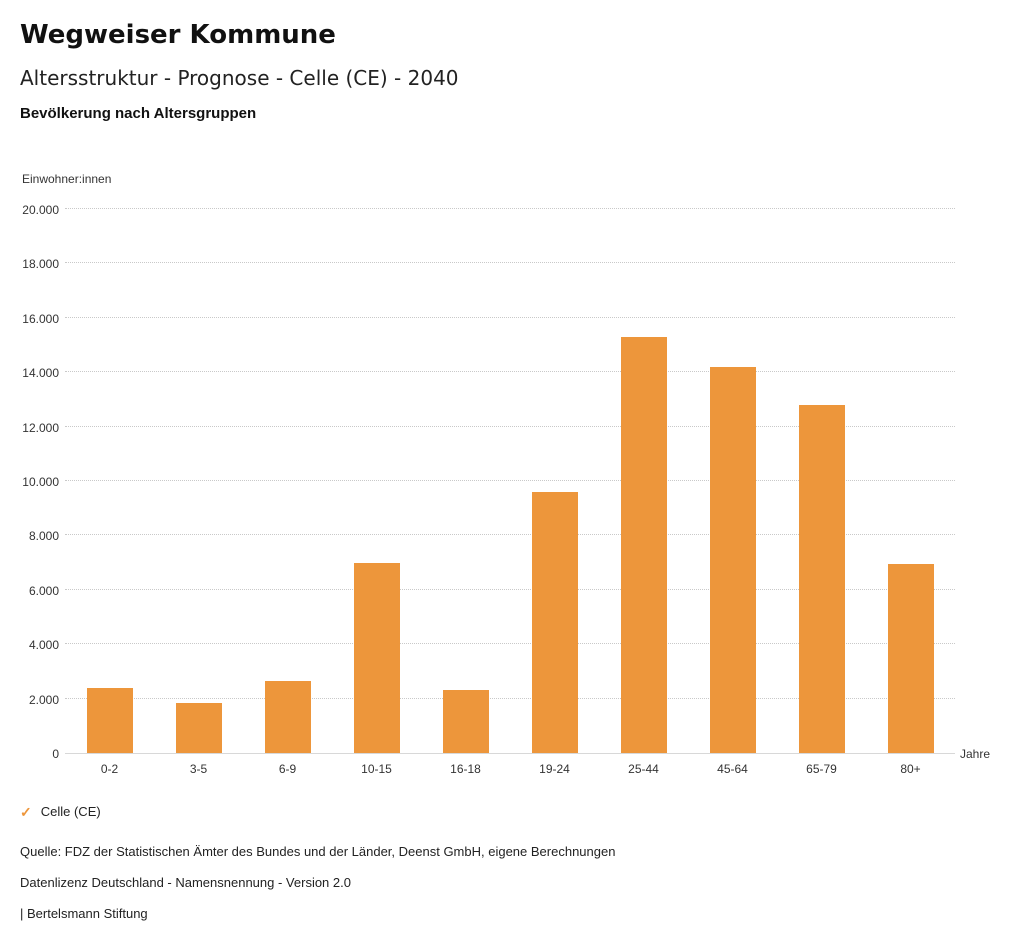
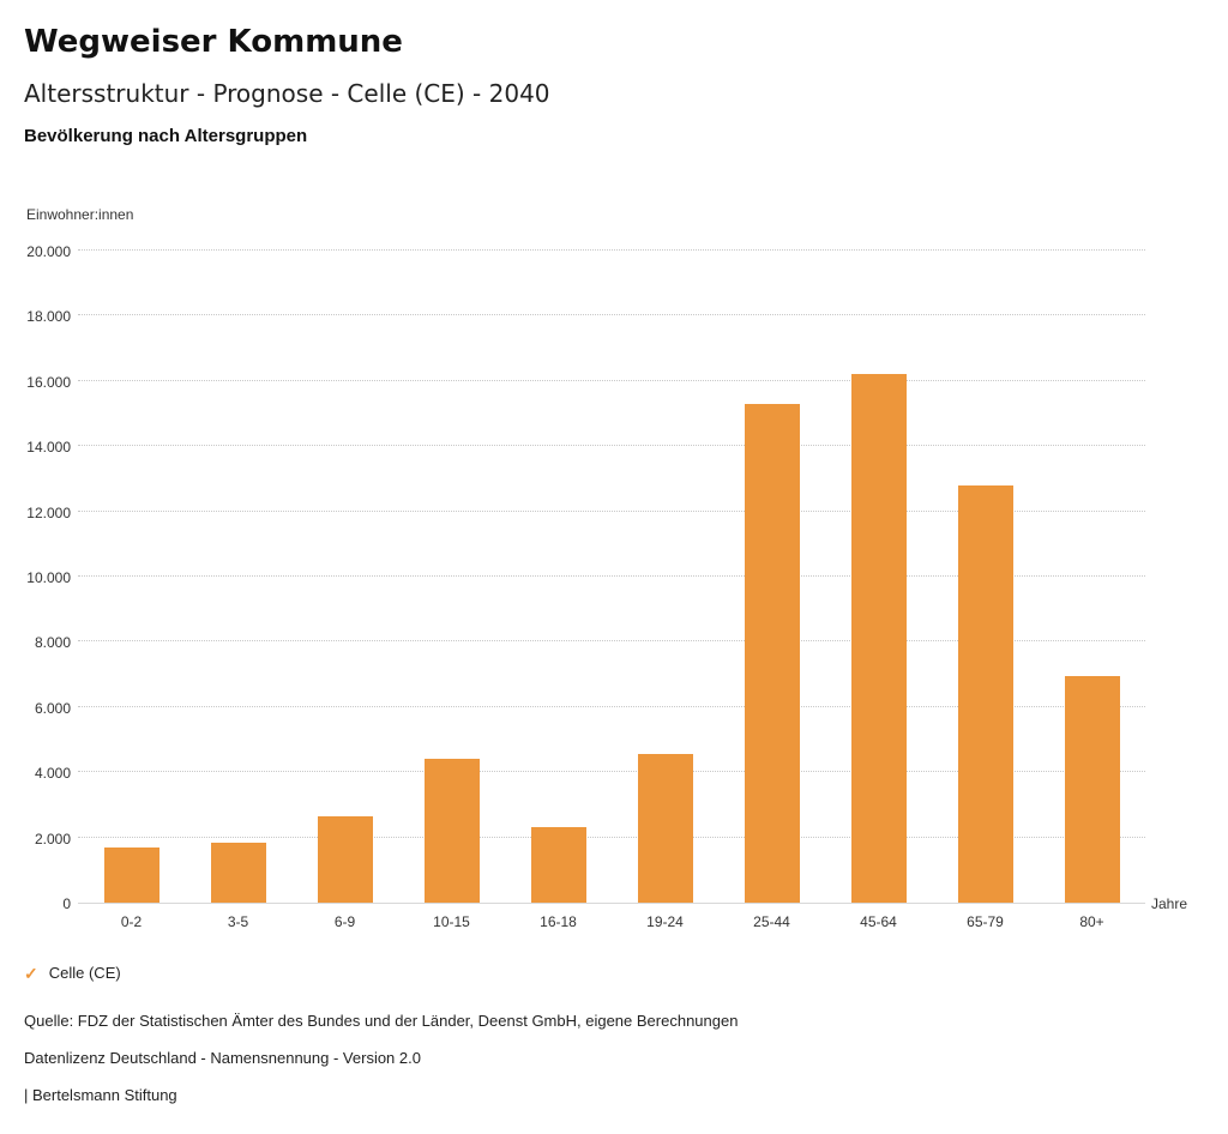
0-2: 2400 -> 1700
10-15: 7000 -> 4400
19-24: 9600 -> 4600
45-64: 14200 -> 16200
